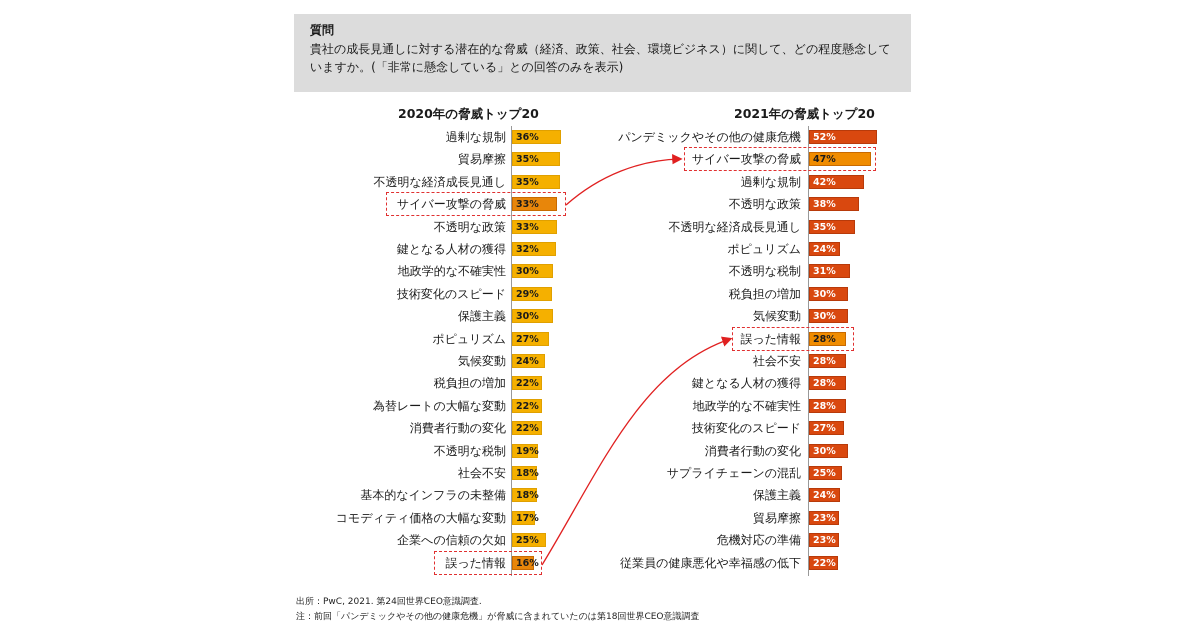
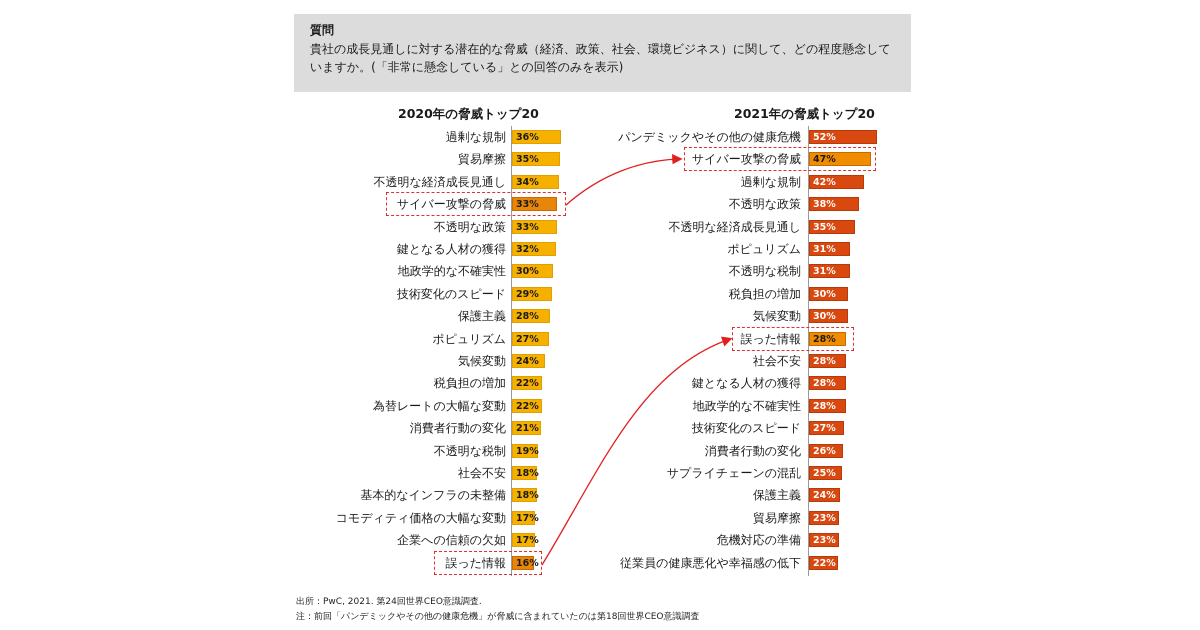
2020年の脅威トップ20/不透明な経済成長見通し: 35% -> 34%
2020年の脅威トップ20/保護主義: 30% -> 28%
2020年の脅威トップ20/消費者行動の変化: 22% -> 21%
2020年の脅威トップ20/企業への信頼の欠如: 25% -> 17%
2021年の脅威トップ20/ポピュリズム: 24% -> 31%
2021年の脅威トップ20/消費者行動の変化: 30% -> 26%
